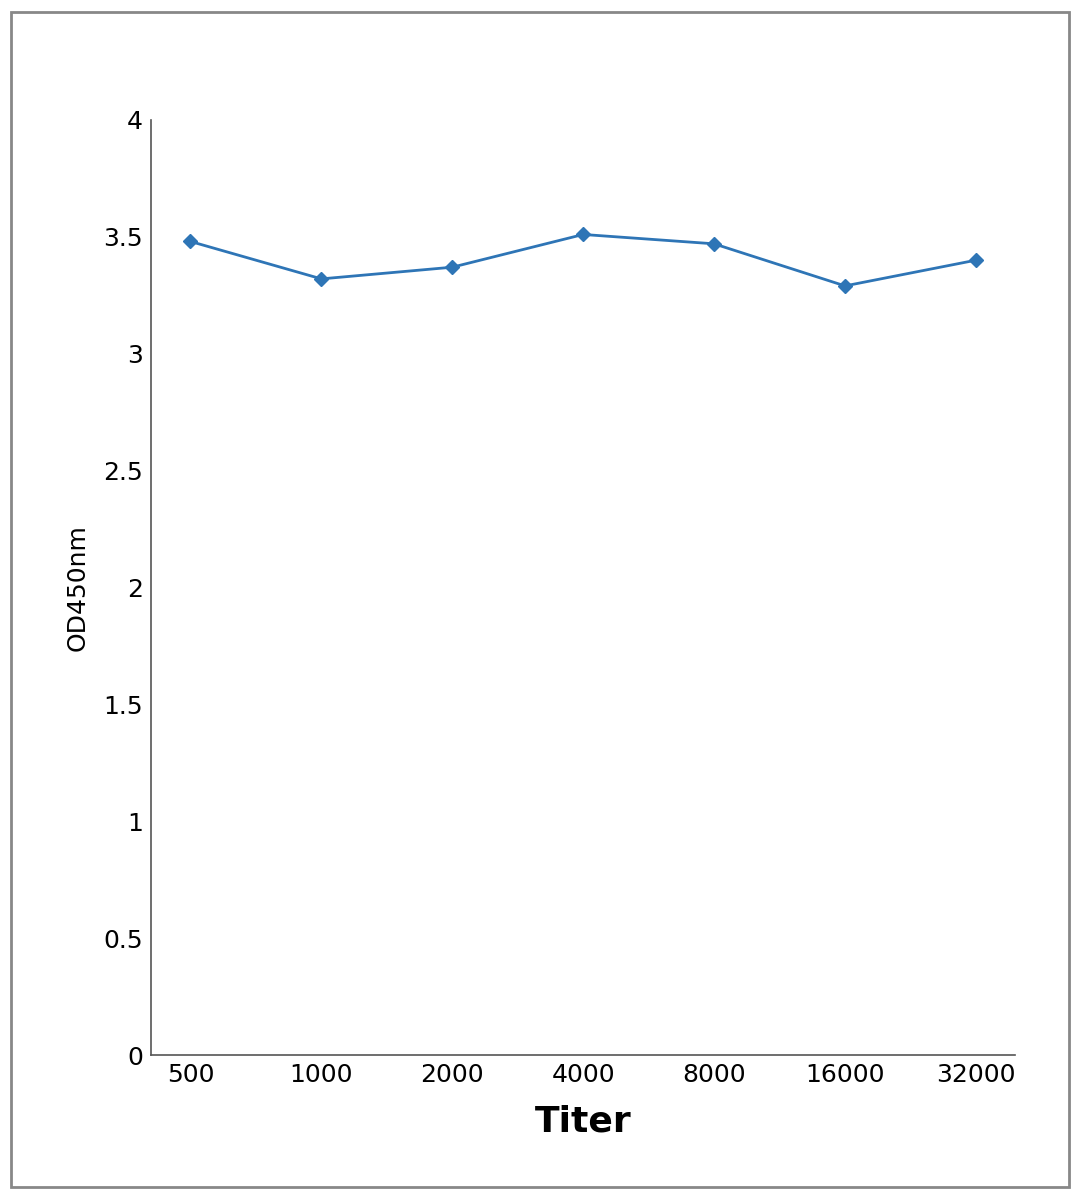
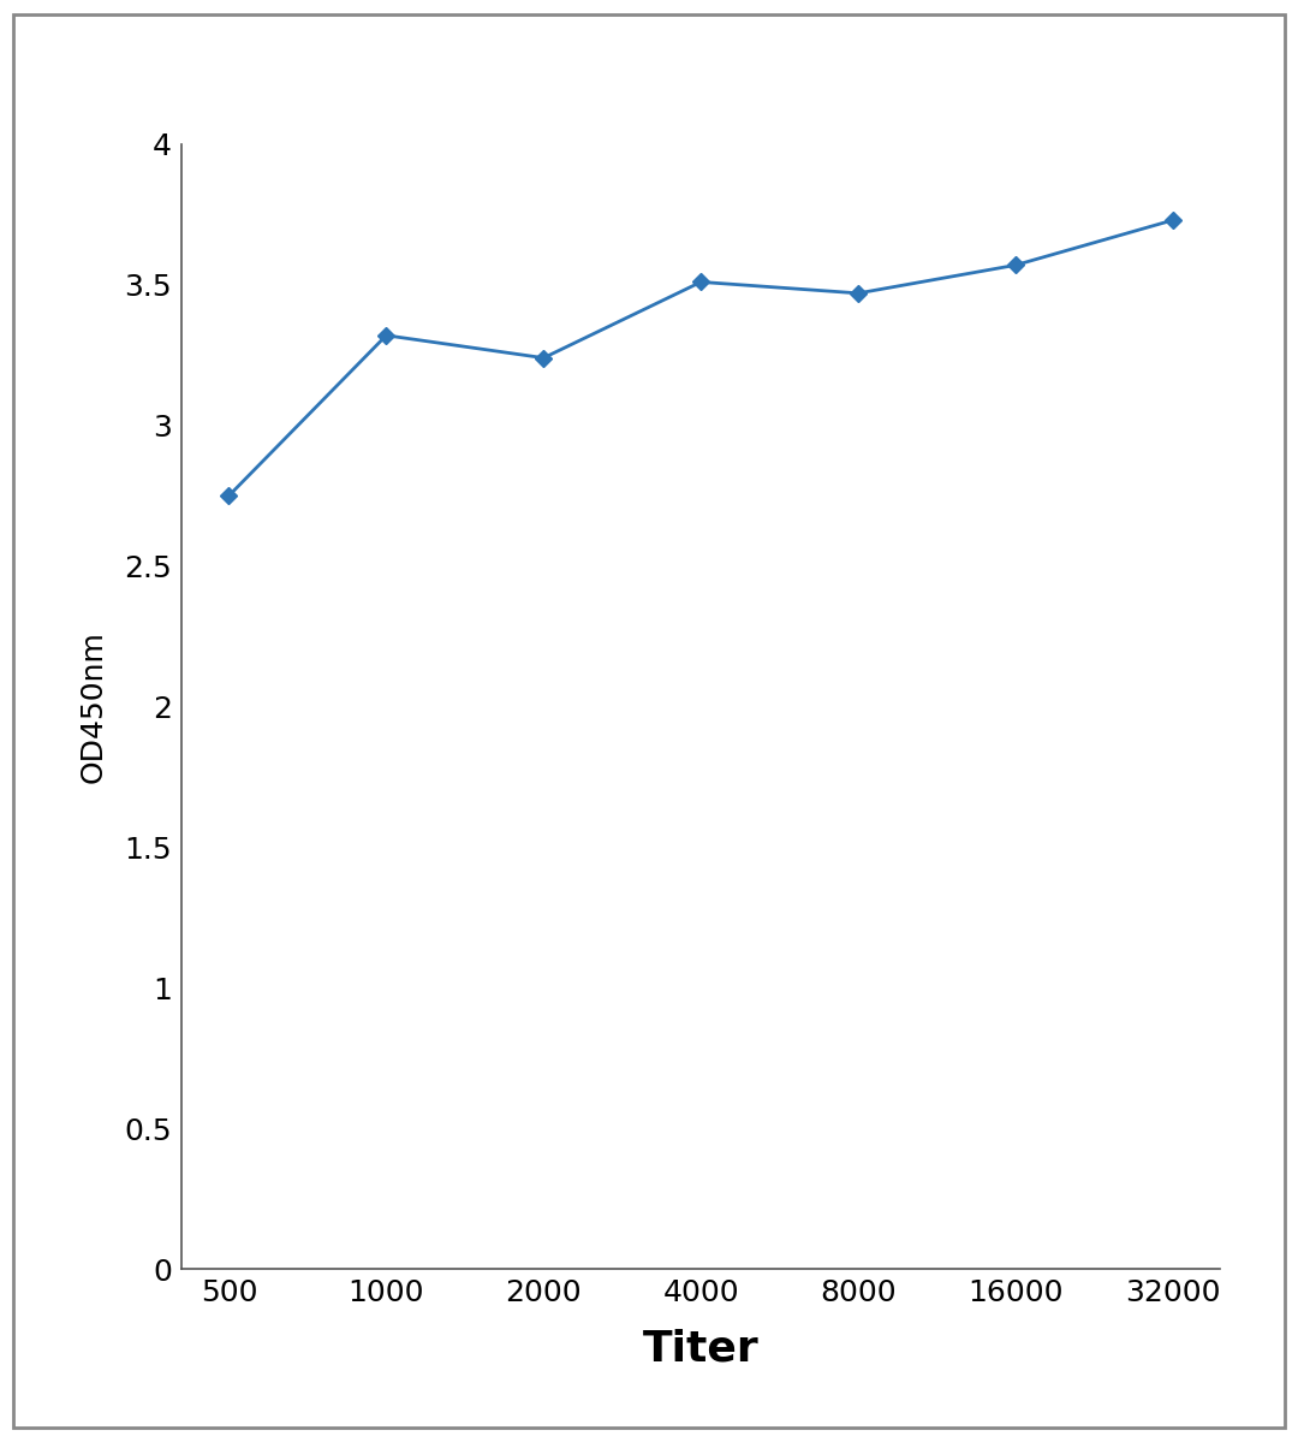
500: 3.48 -> 2.75
2000: 3.37 -> 3.24
16000: 3.29 -> 3.57
32000: 3.40 -> 3.73
